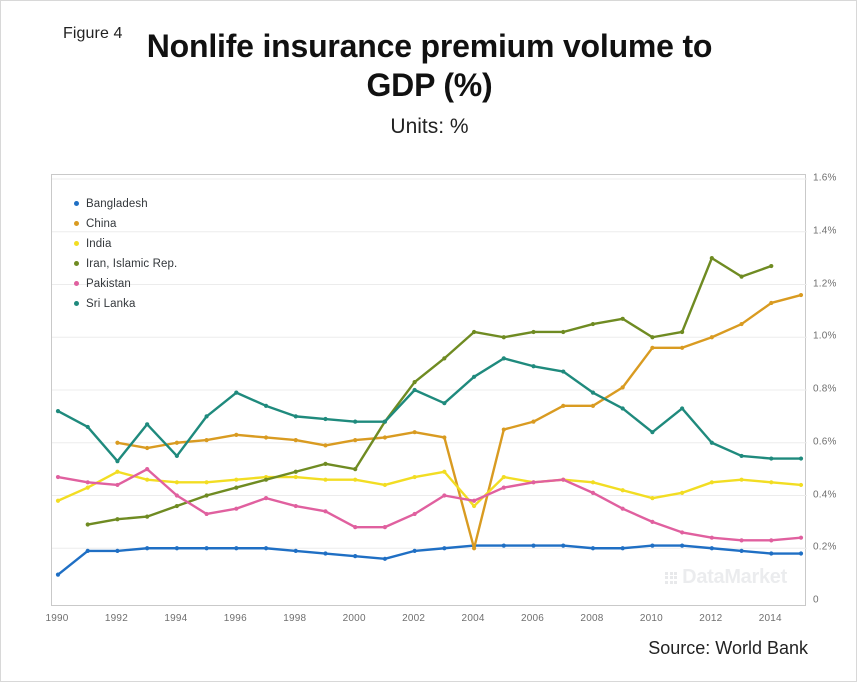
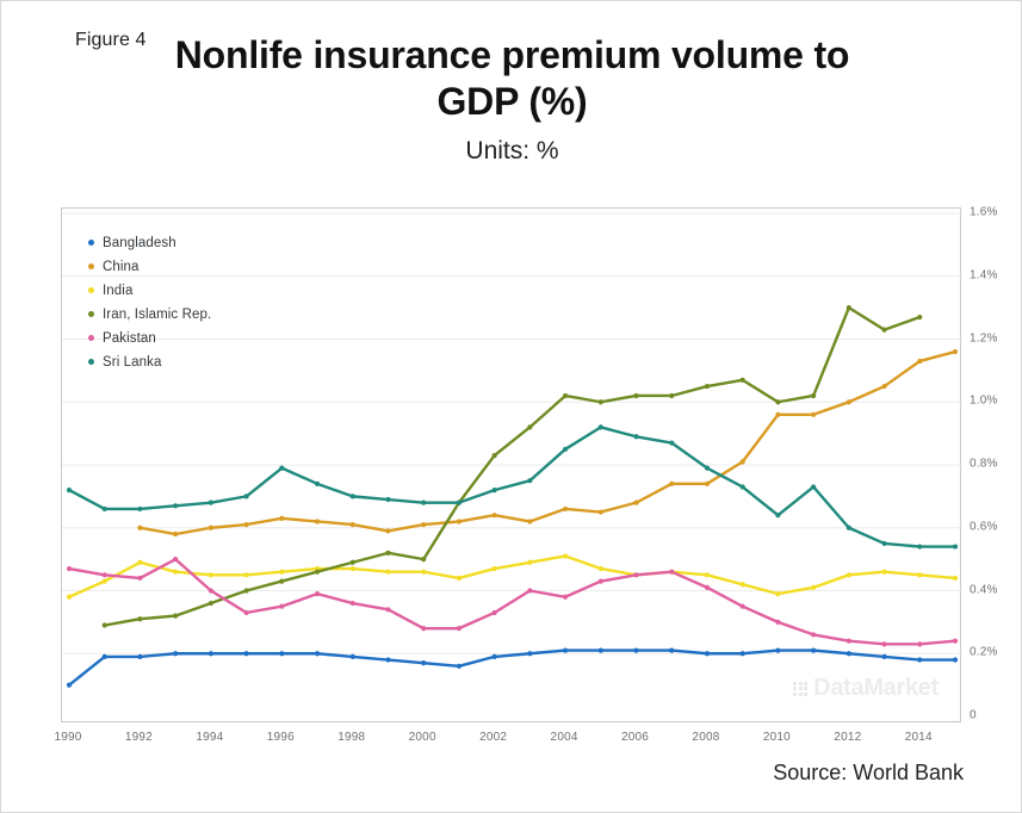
Sri Lanka/1992: 0.53% -> 0.66%
Sri Lanka/1994: 0.55% -> 0.68%
Sri Lanka/2002: 0.80% -> 0.72%
China/2004: 0.20% -> 0.66%
India/2004: 0.36% -> 0.51%
